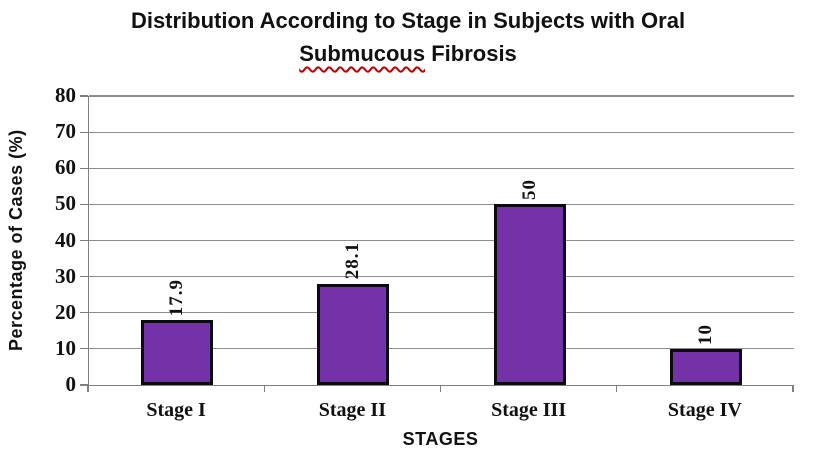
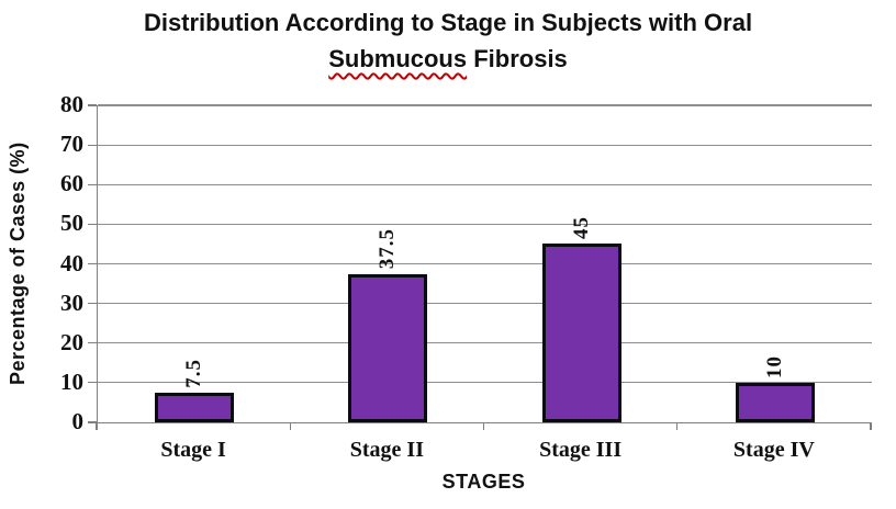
Stage I: 17.9 -> 7.5
Stage II: 28.1 -> 37.5
Stage III: 50 -> 45
